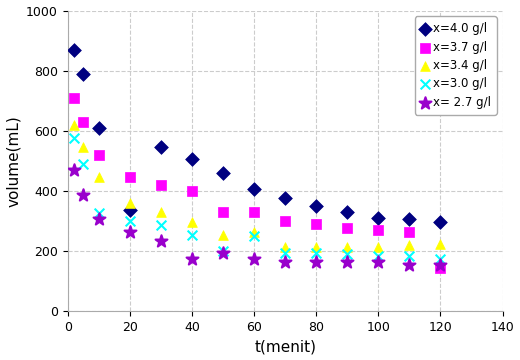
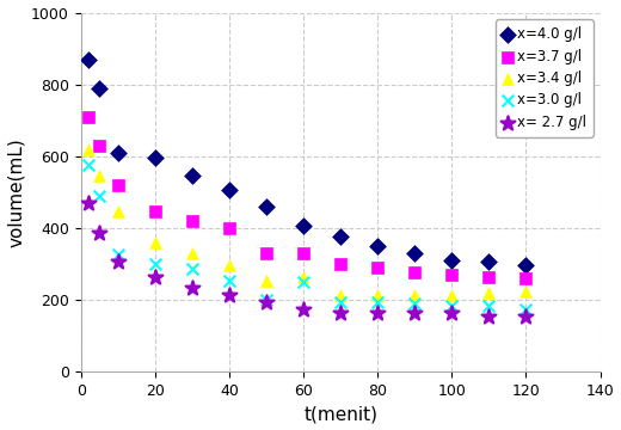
x=4.0 g/l/20: 335 -> 595
x= 2.7 g/l/40: 175 -> 215
x=3.7 g/l/120: 145 -> 260
